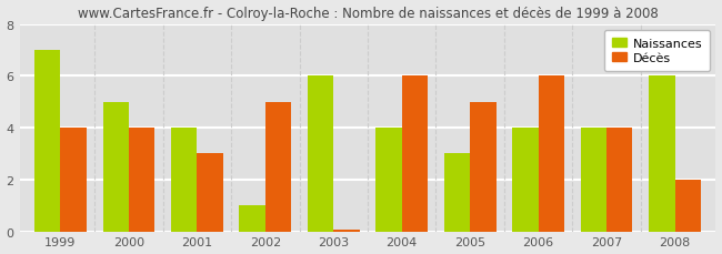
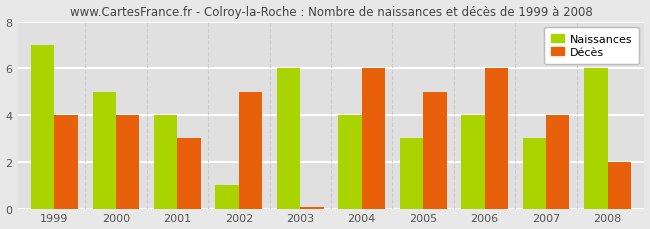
Naissances/2007: 4 -> 3
